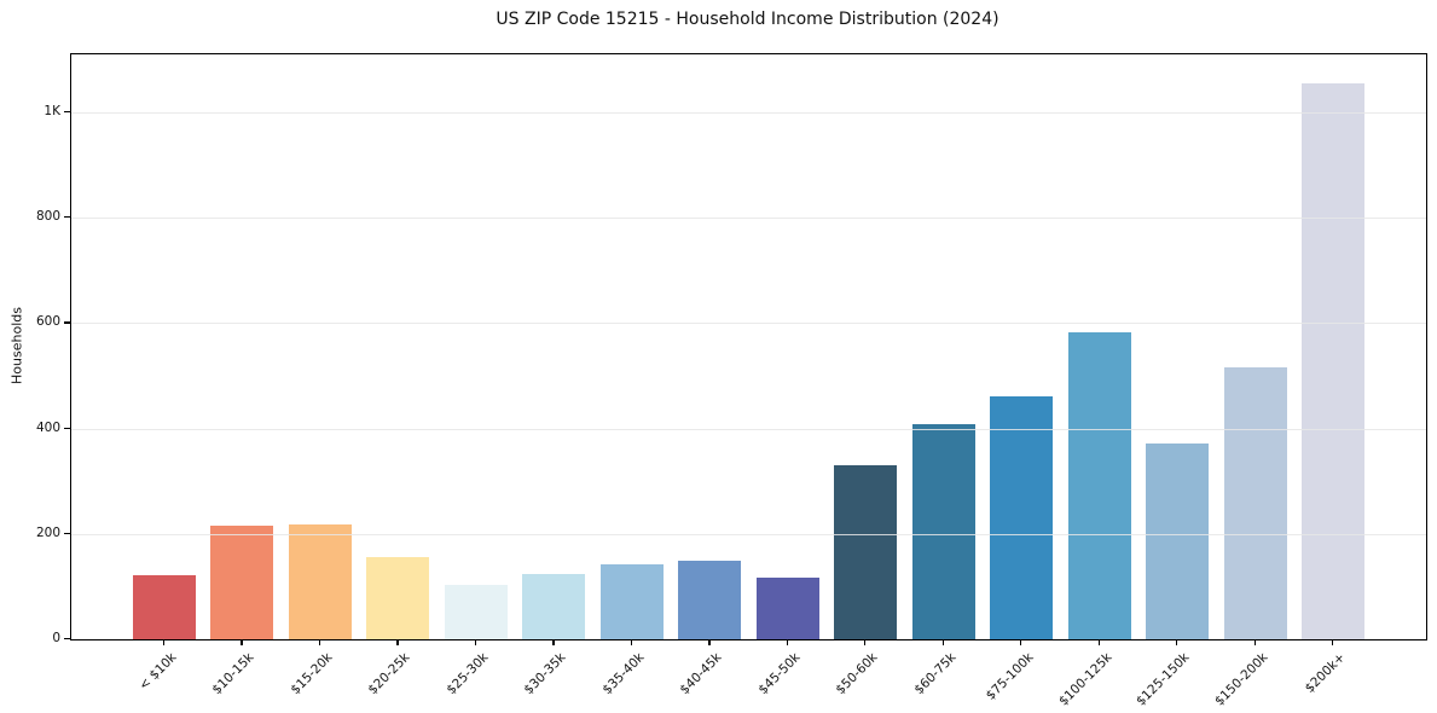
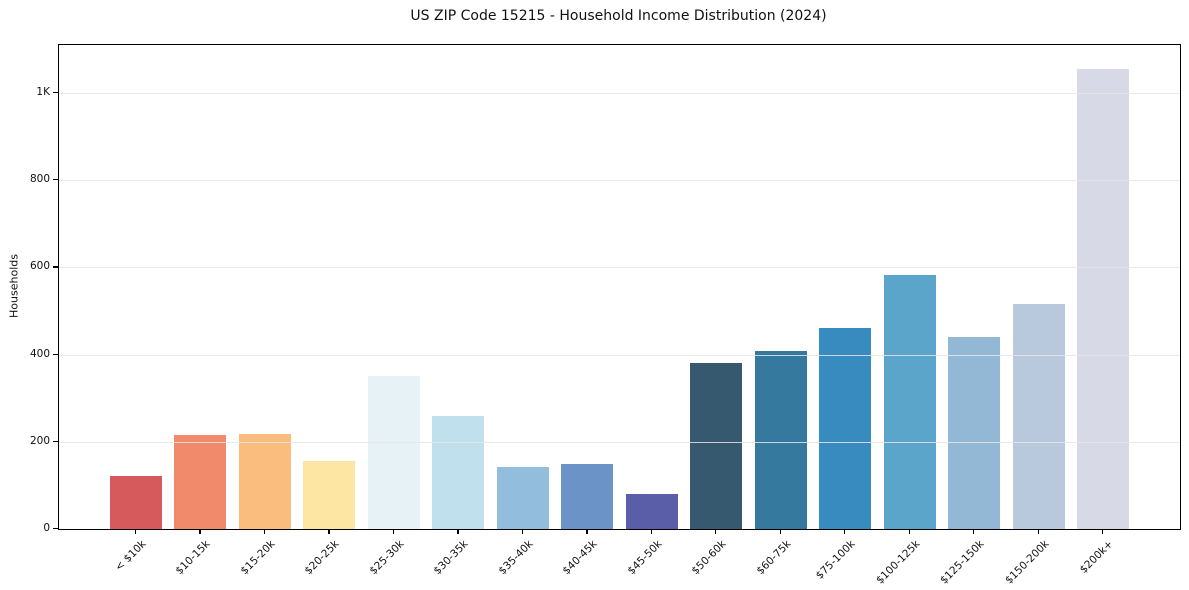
$25-30k: 100 -> 350
$30-35k: 120 -> 260
$45-50k: 120 -> 80
$50-60k: 330 -> 380
$125-150k: 370 -> 440
